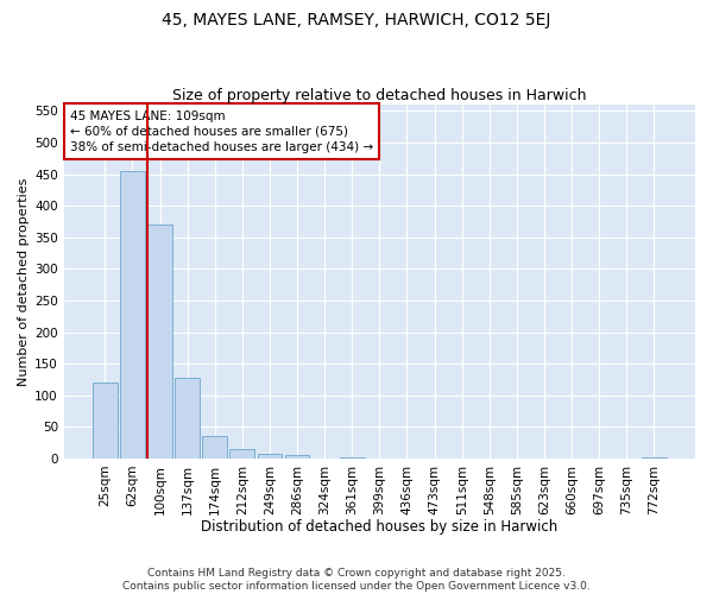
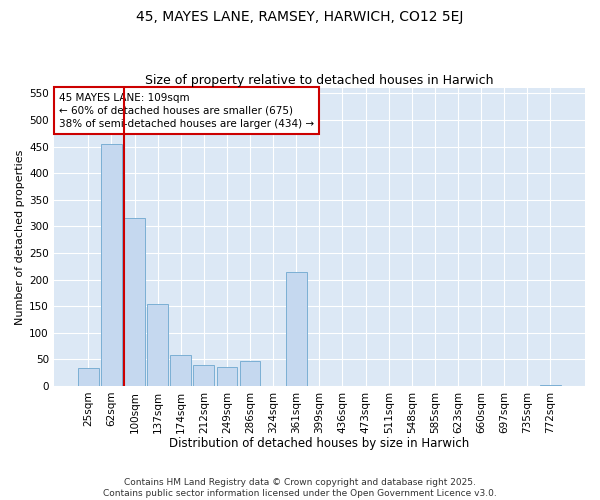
25sqm: 120 -> 34
100sqm: 370 -> 316
137sqm: 127 -> 154
174sqm: 35 -> 58
212sqm: 15 -> 40
249sqm: 8 -> 36
286sqm: 5 -> 46
361sqm: 1 -> 214
